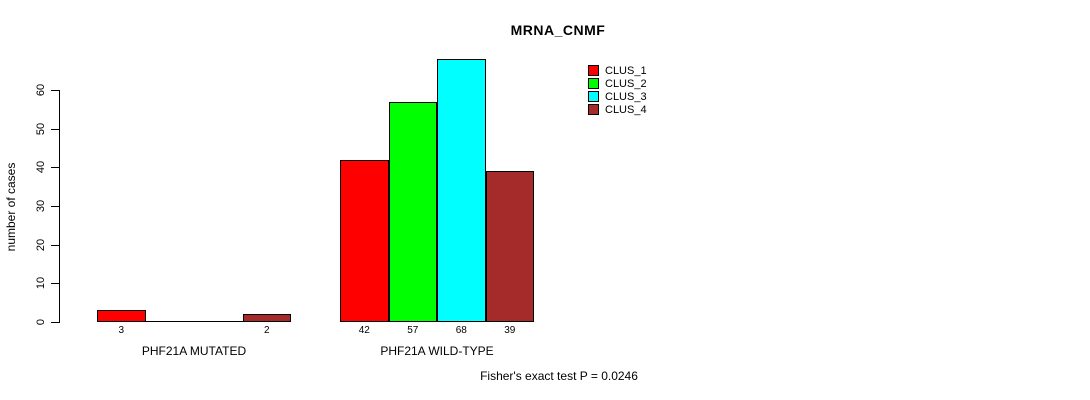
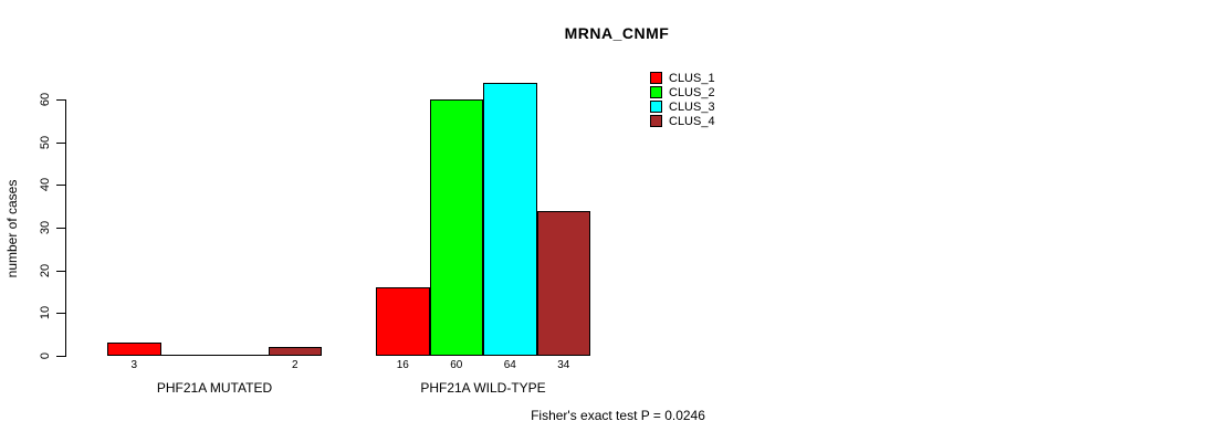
CLUS_1/PHF21A WILD-TYPE: 42 -> 16
CLUS_2/PHF21A WILD-TYPE: 57 -> 60
CLUS_3/PHF21A WILD-TYPE: 68 -> 64
CLUS_4/PHF21A WILD-TYPE: 39 -> 34
